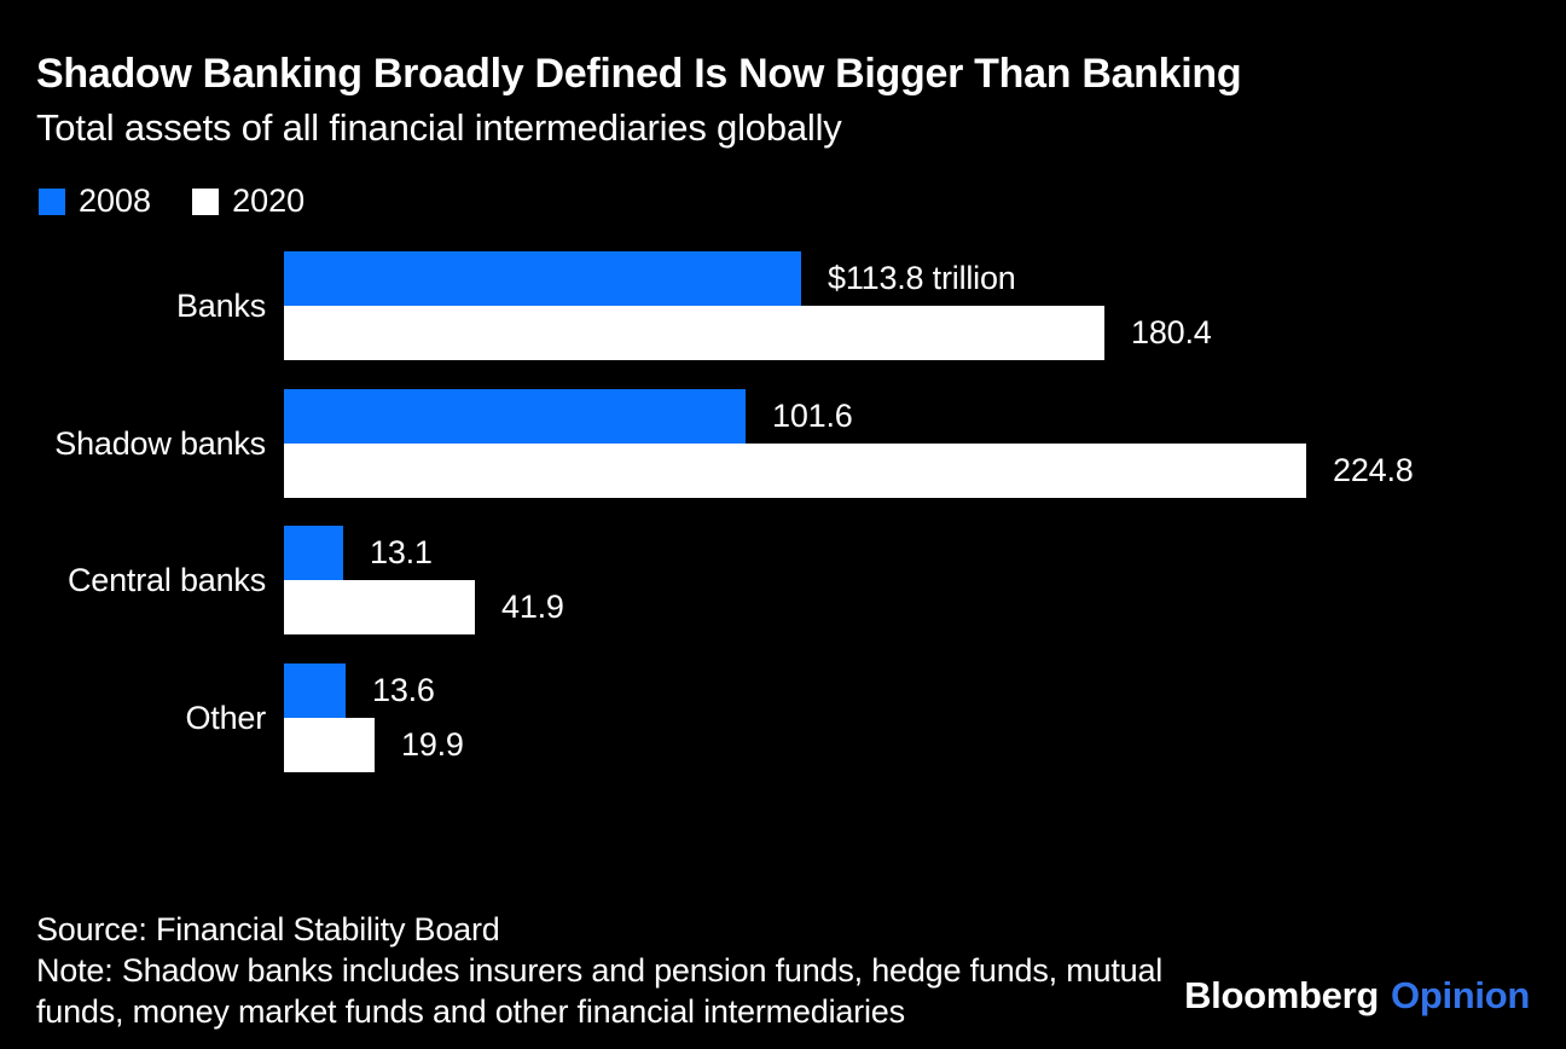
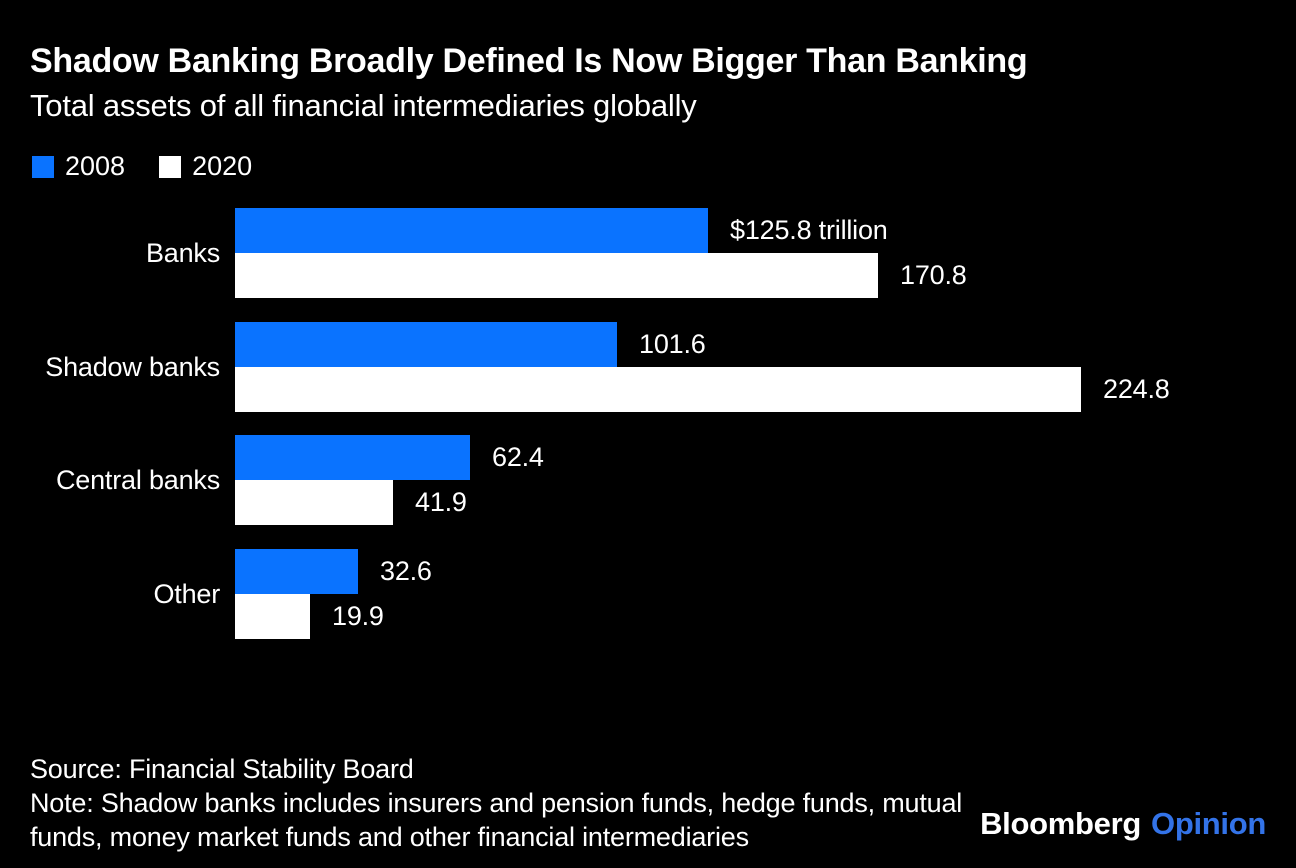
2008/Banks: $113.8 -> $125.8
2020/Banks: 180.4 -> 170.8
2008/Central banks: 13.1 -> 62.4
2008/Other: 13.6 -> 32.6
